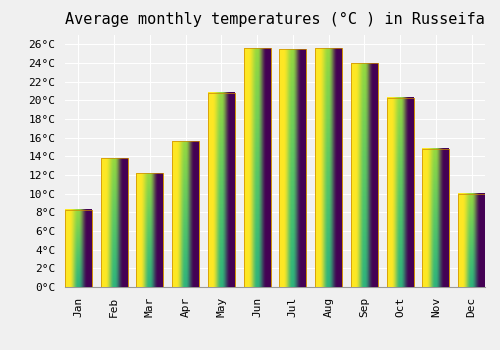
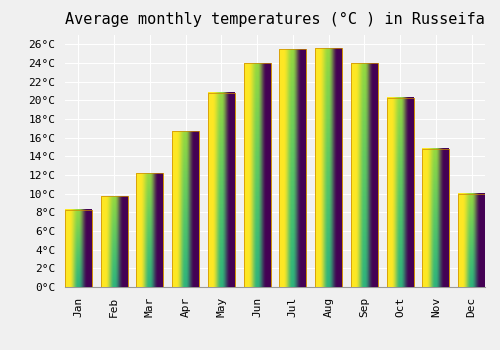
Feb: 13.8°C -> 9.7°C
Apr: 15.6°C -> 16.7°C
Jun: 25.6°C -> 24.0°C
